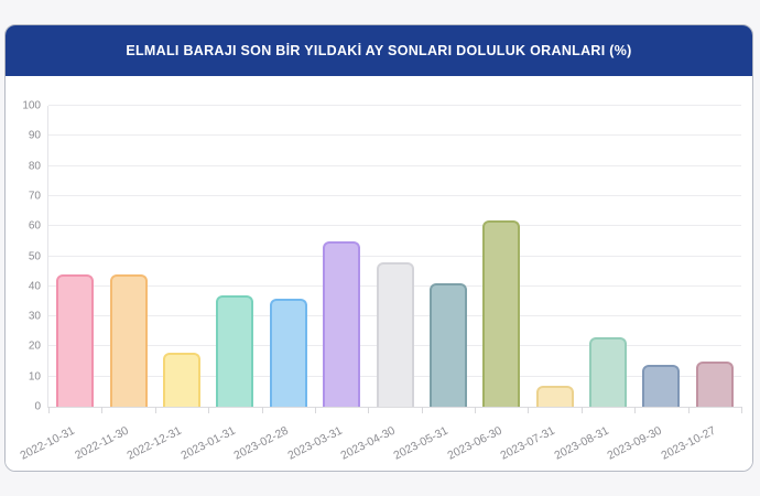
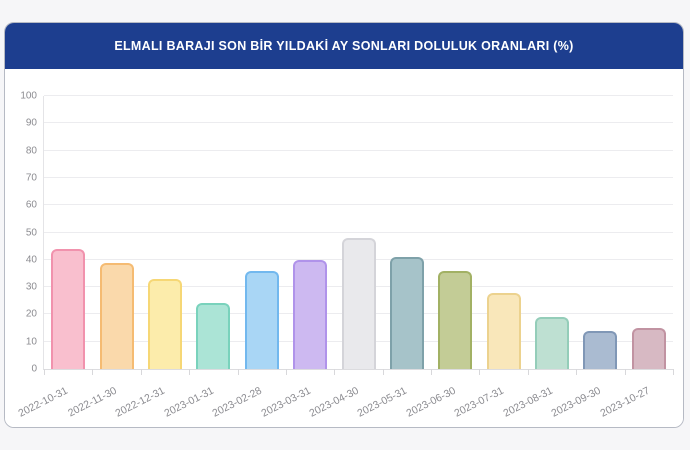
2022-11-30: 44 -> 39
2022-12-31: 18 -> 33
2023-01-31: 37 -> 24
2023-03-31: 55 -> 40
2023-06-30: 62 -> 36
2023-07-31: 7 -> 28
2023-08-31: 23 -> 19
